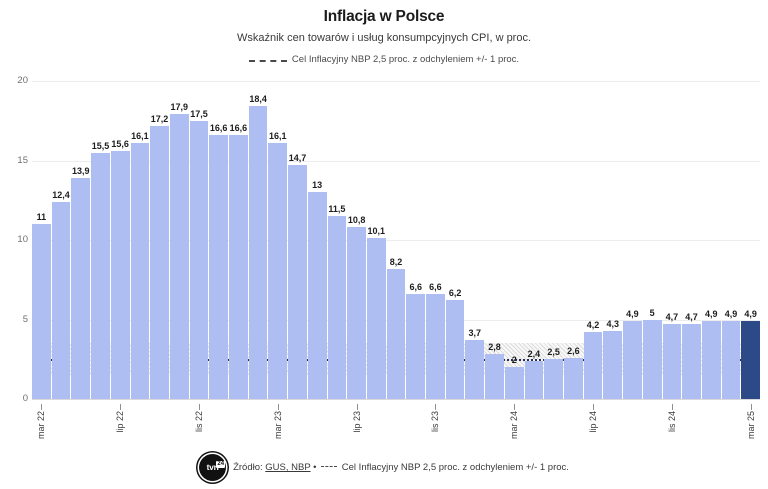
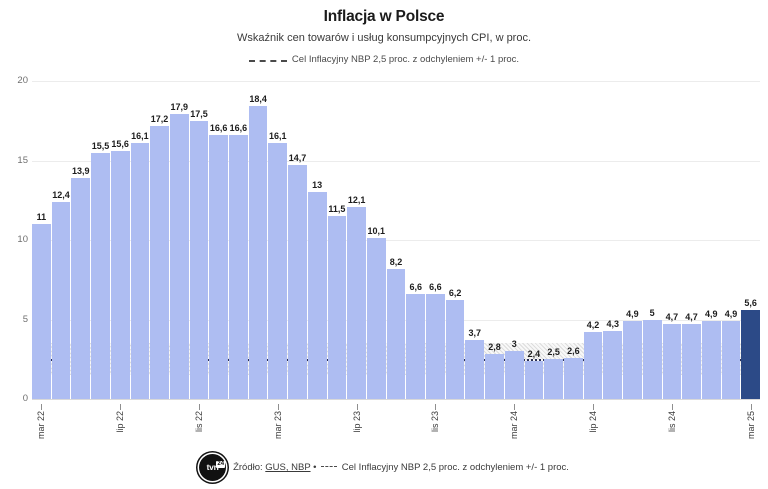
lip 23: 10,8 -> 12,1
mar 24: 2 -> 3
mar 25: 4,9 -> 5,6
